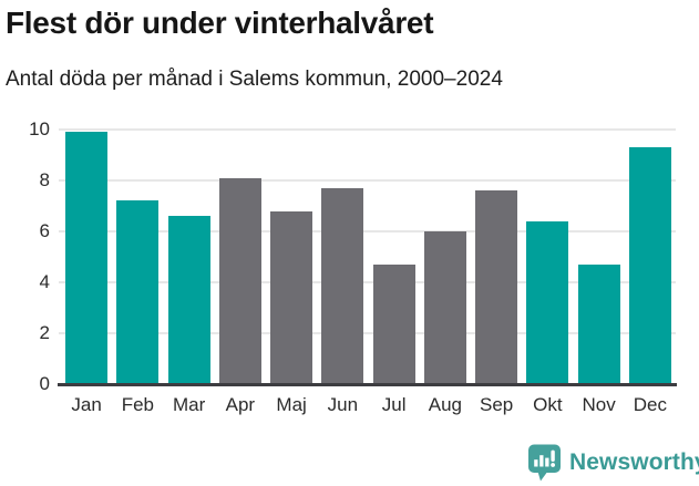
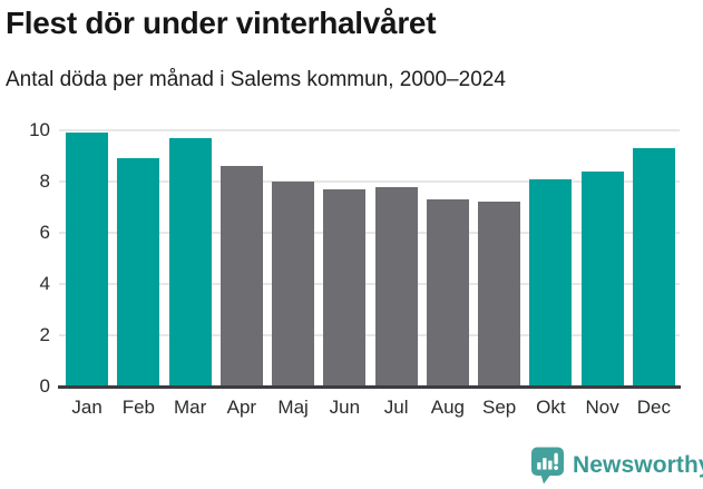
Feb: 7.2 -> 8.9
Mar: 6.6 -> 9.7
Apr: 8.1 -> 8.6
Maj: 6.8 -> 8.0
Jul: 4.7 -> 7.8
Aug: 6.0 -> 7.3
Sep: 7.6 -> 7.2
Okt: 6.4 -> 8.1
Nov: 4.7 -> 8.4
